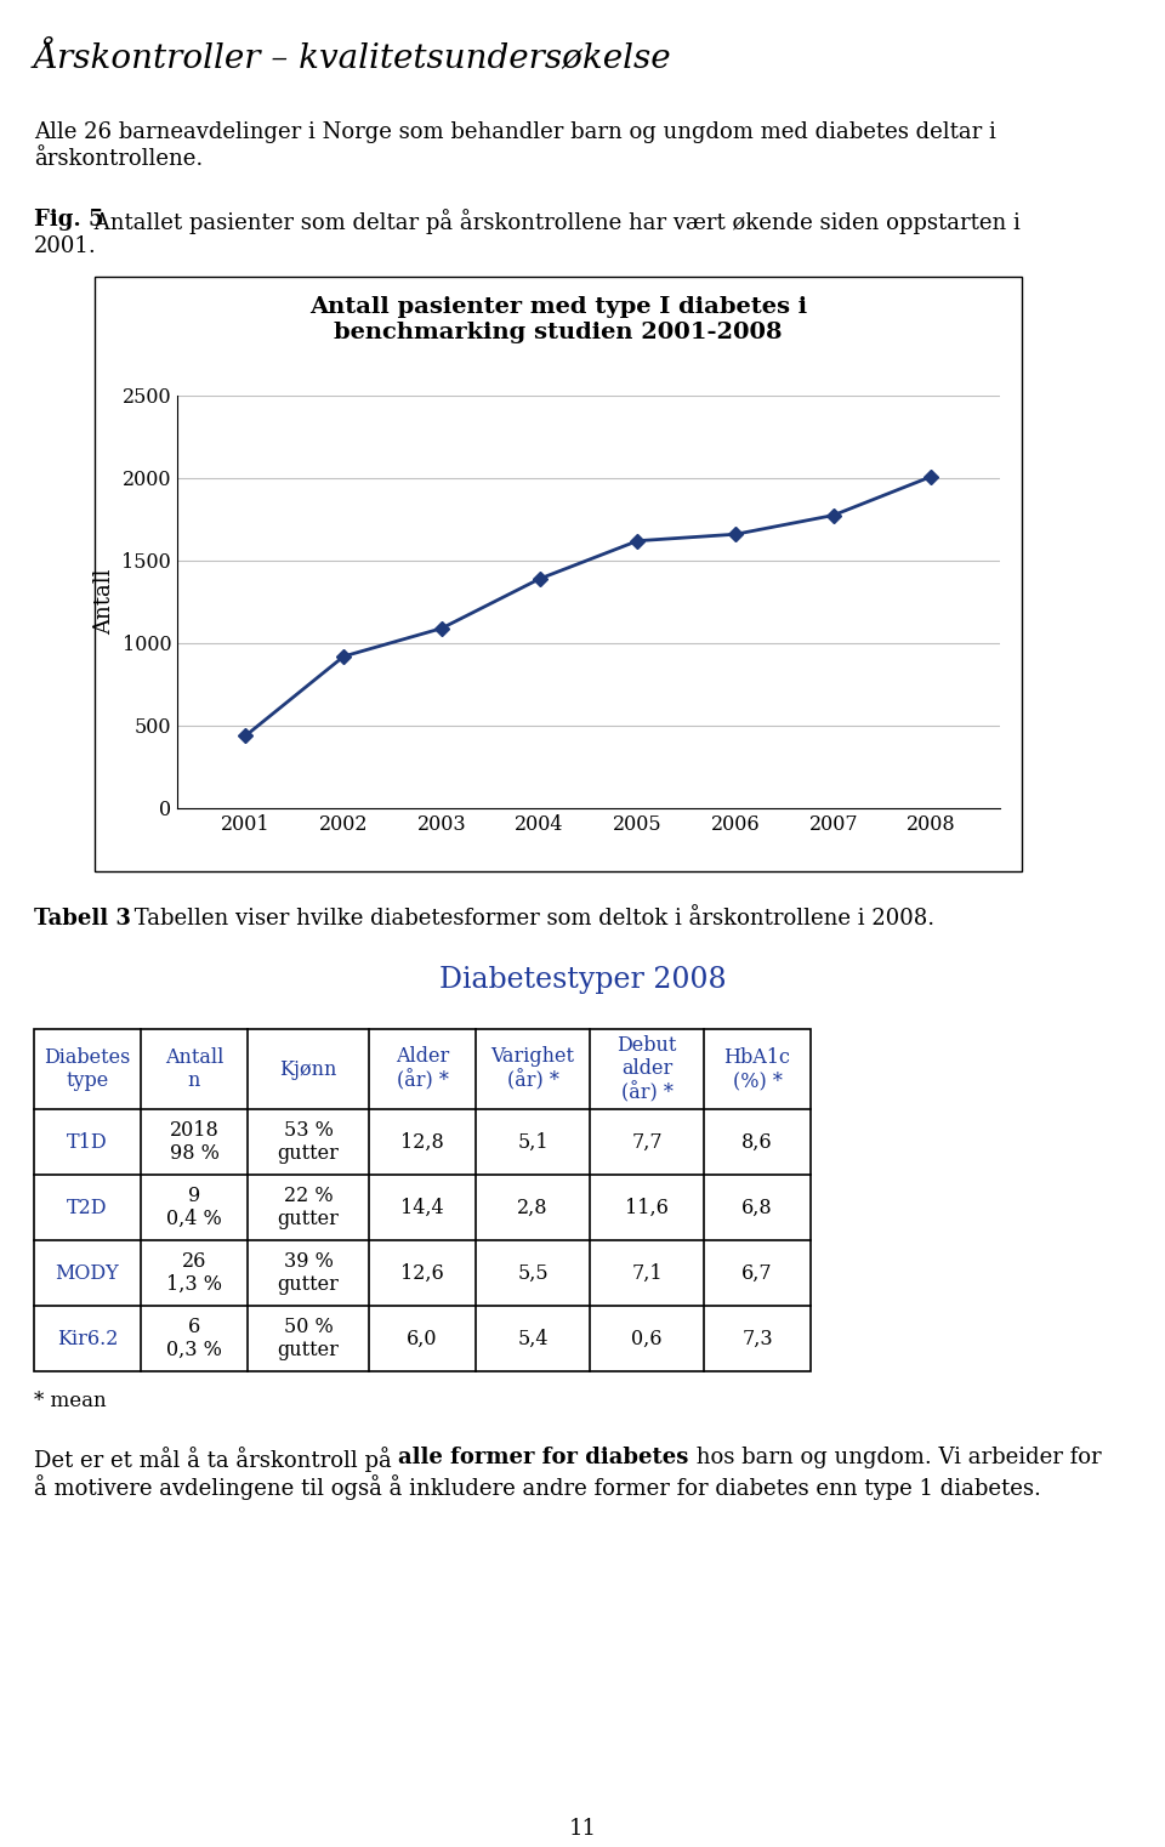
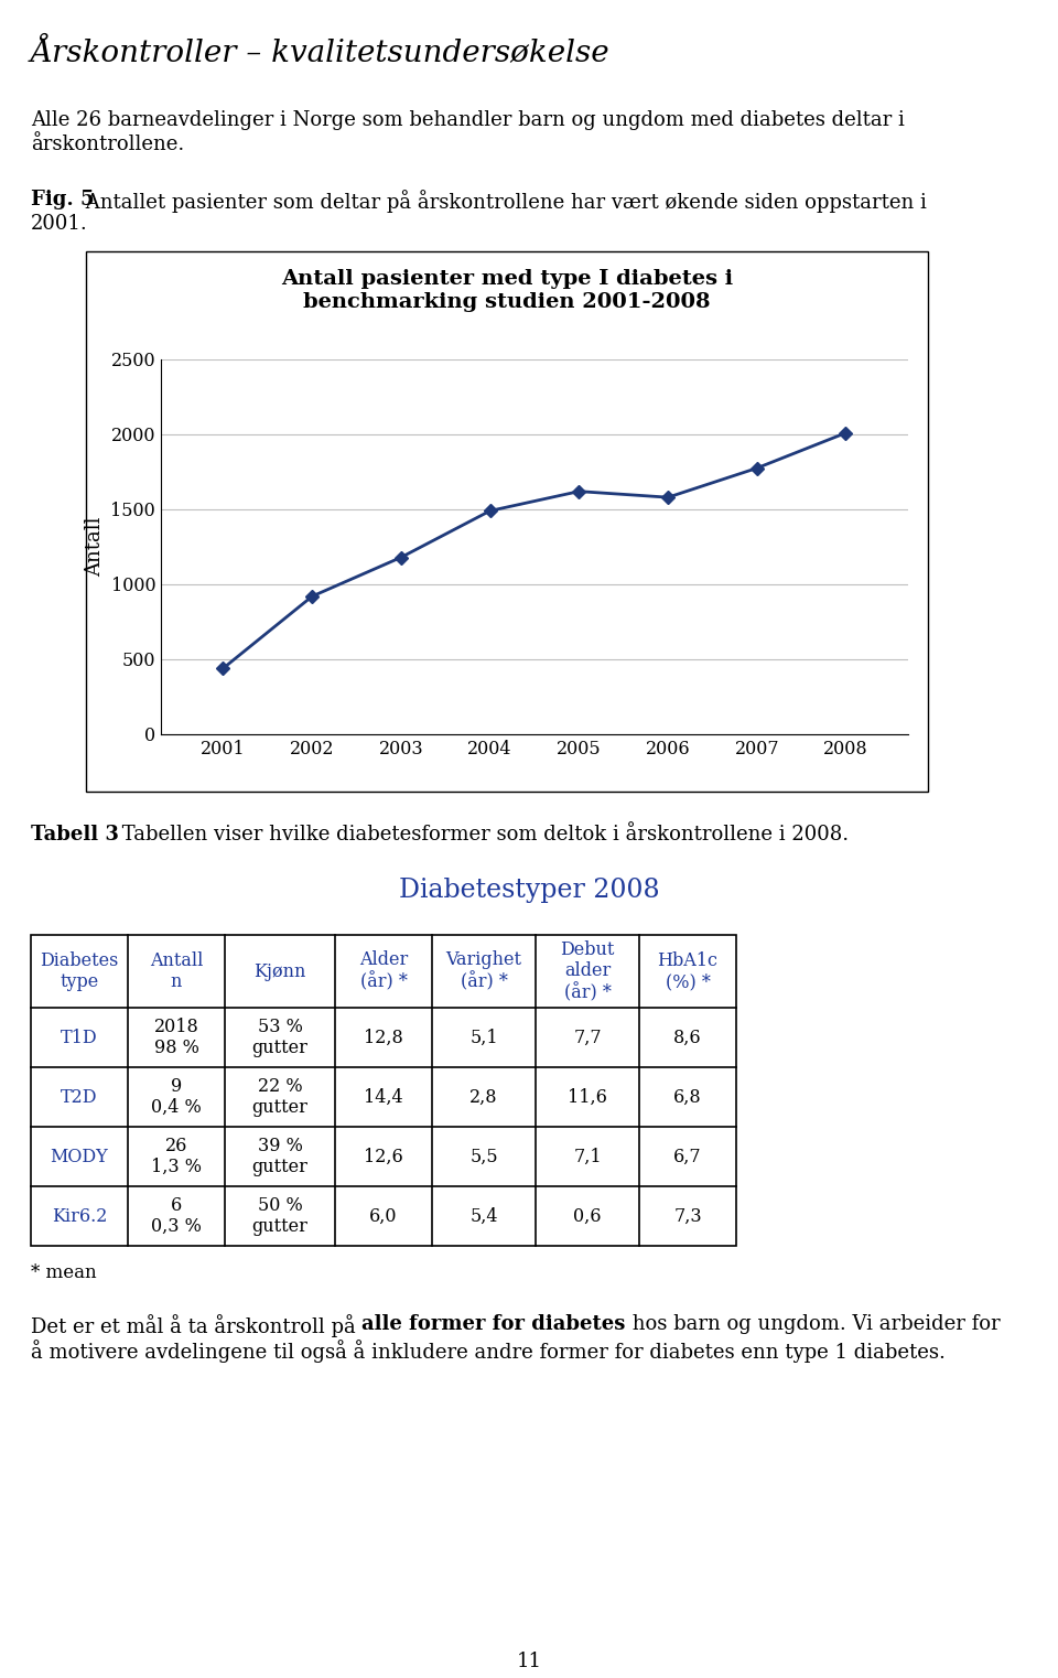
2003: 1090 -> 1180
2004: 1390 -> 1490
2006: 1660 -> 1580
